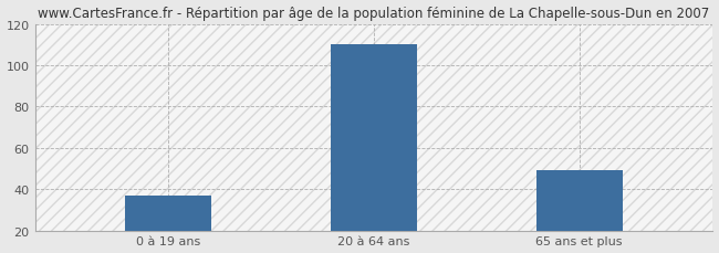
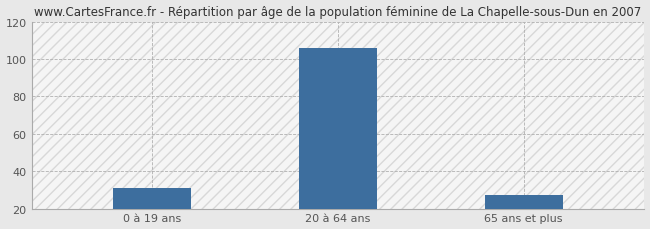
0 à 19 ans: 37 -> 31
20 à 64 ans: 110 -> 106
65 ans et plus: 49 -> 27
